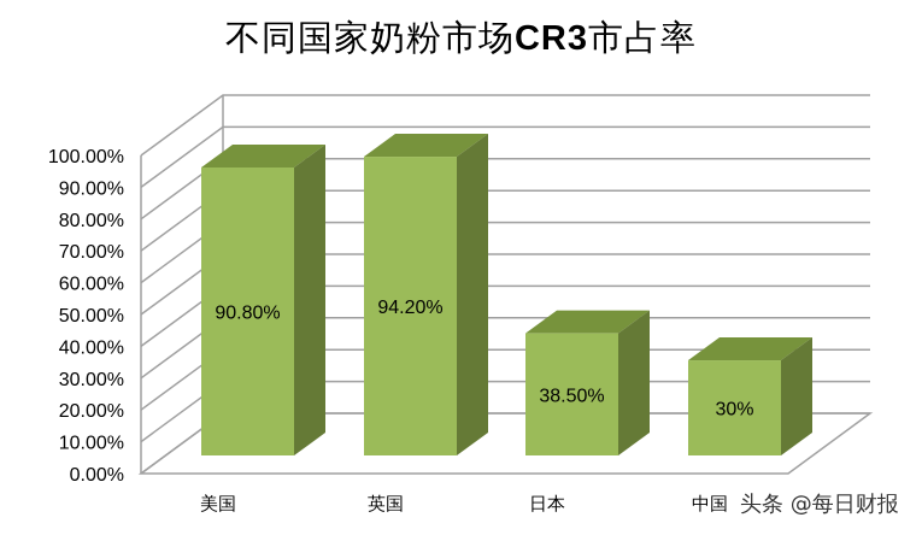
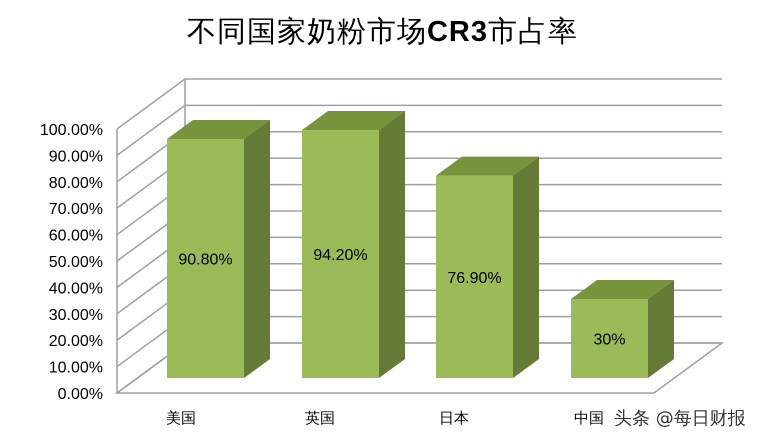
日本: 38.50% -> 76.90%
